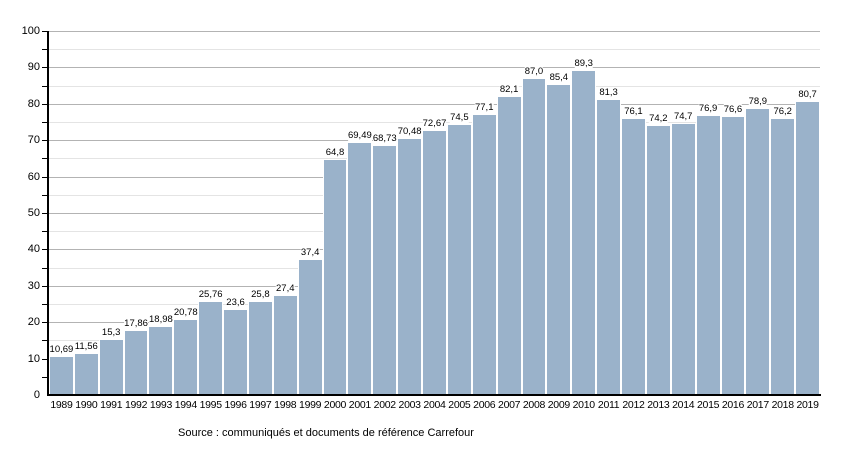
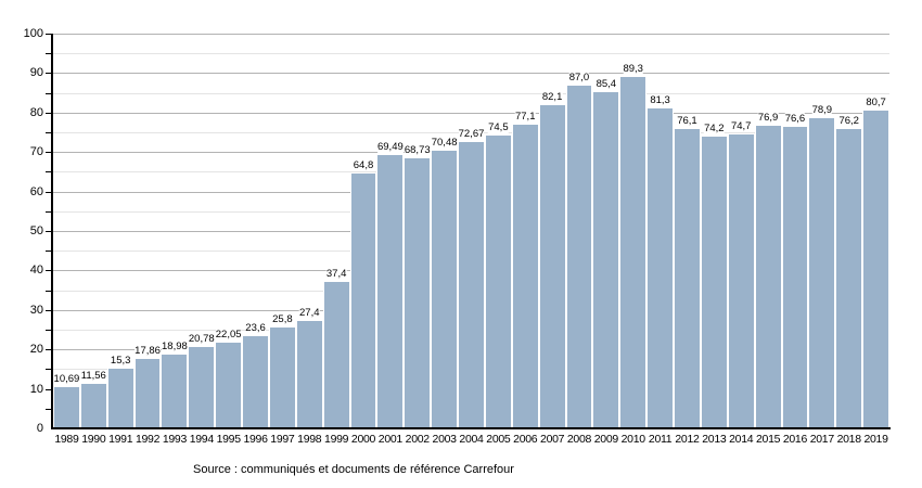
1995: 25,76 -> 22,05
